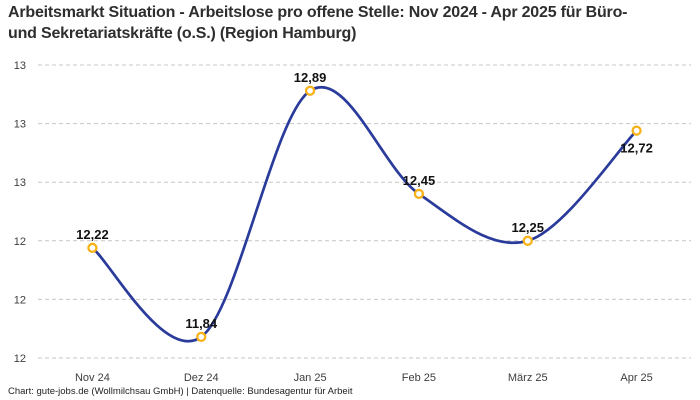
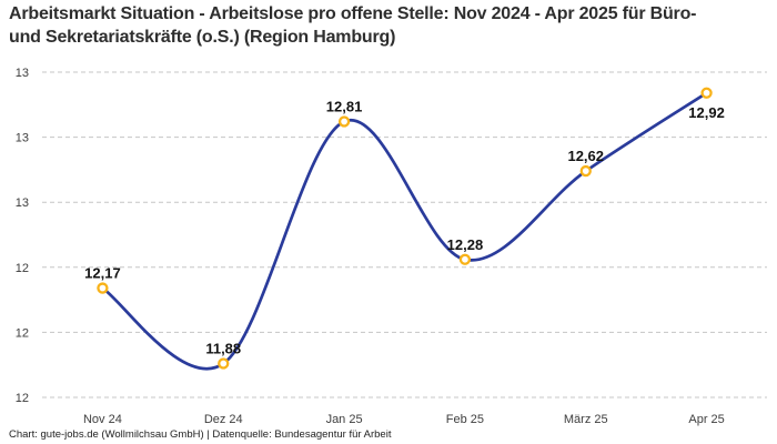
Nov 24: 12,22 -> 12,17
Dez 24: 11,84 -> 11,88
Jan 25: 12,89 -> 12,81
Feb 25: 12,45 -> 12,28
März 25: 12,25 -> 12,62
Apr 25: 12,72 -> 12,92
